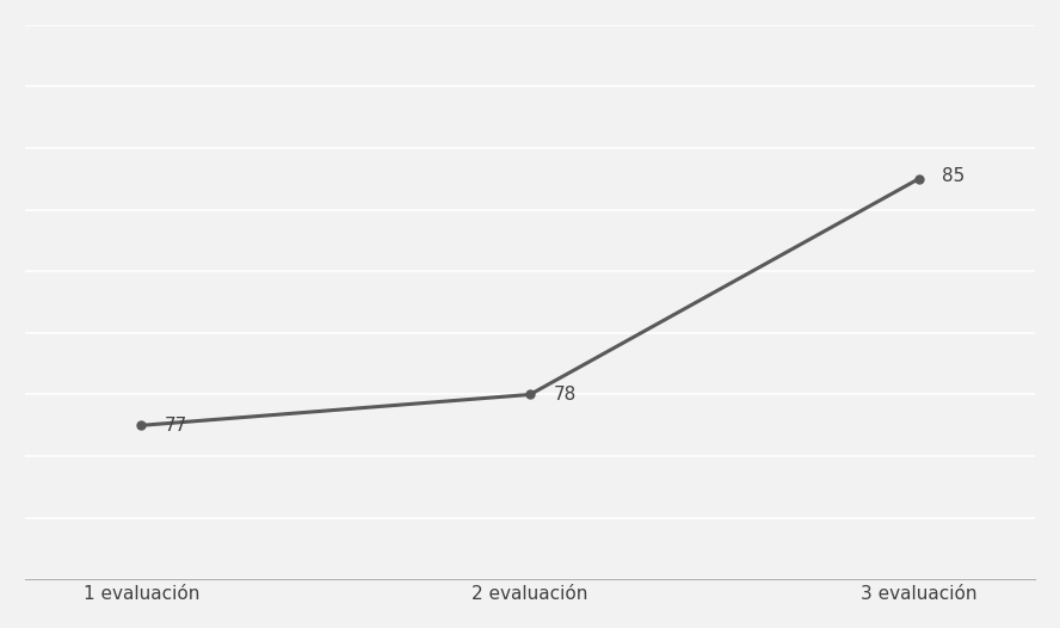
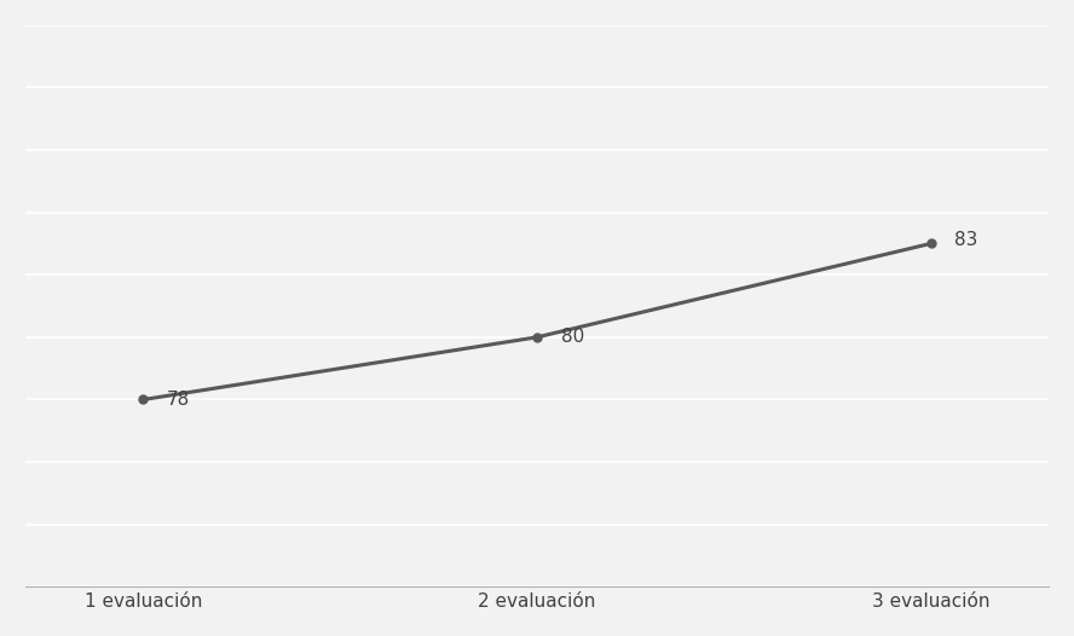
1 evaluación: 77 -> 78
2 evaluación: 78 -> 80
3 evaluación: 85 -> 83
